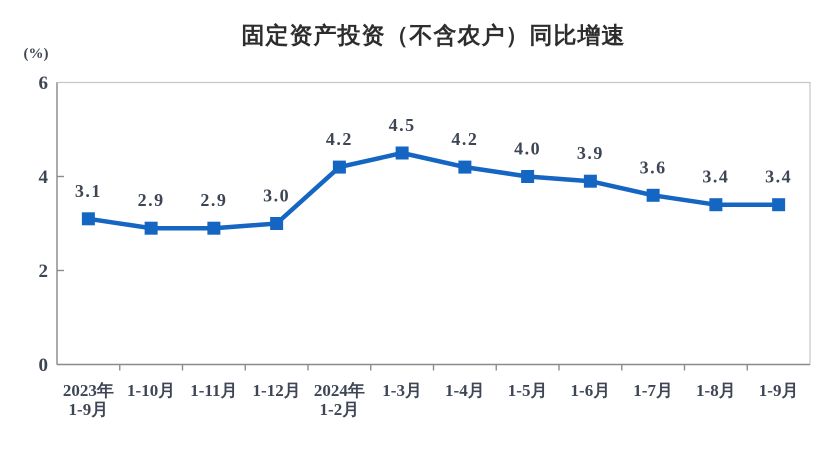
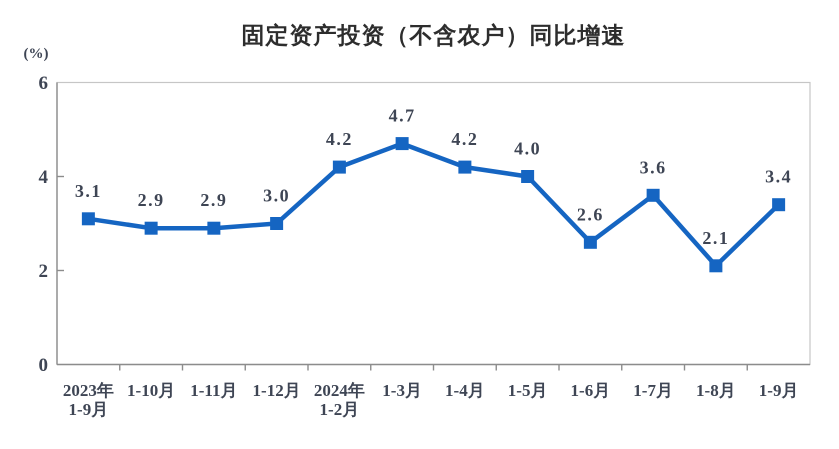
1-3月: 4.5 -> 4.7
1-6月: 3.9 -> 2.6
1-8月: 3.4 -> 2.1
